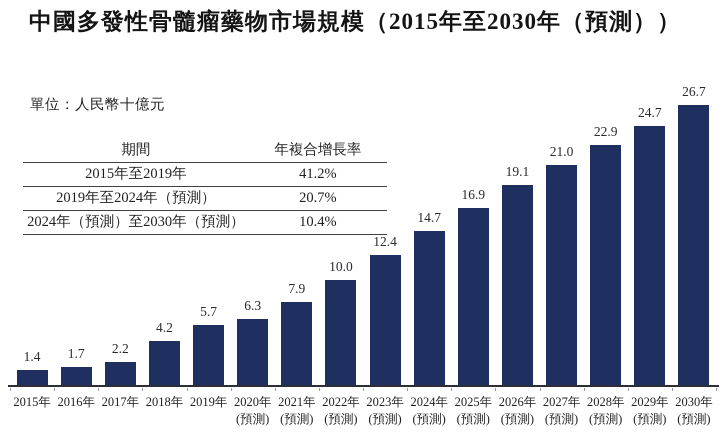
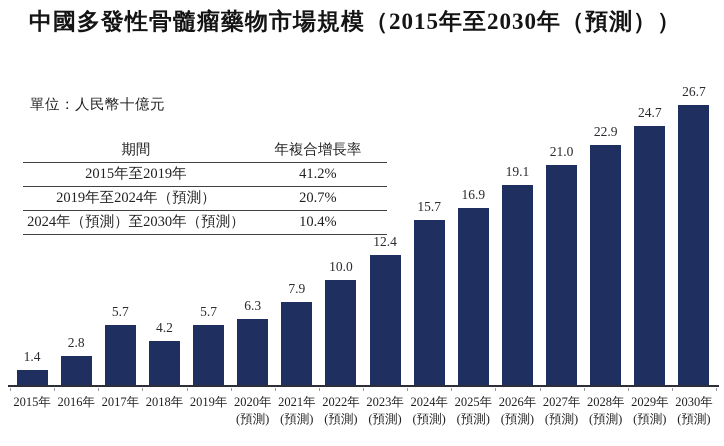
2016年: 1.7 -> 2.8
2017年: 2.2 -> 5.7
2024年: 14.7 -> 15.7
